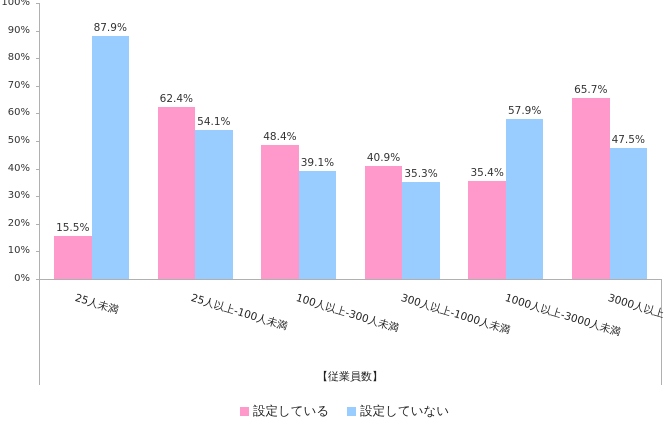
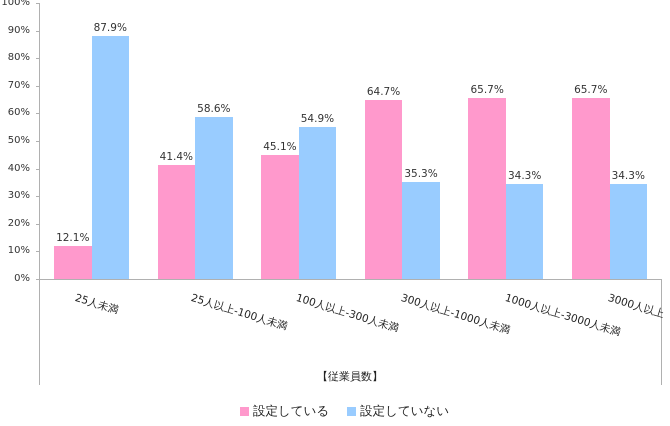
設定している/25人未満: 15.5% -> 12.1%
設定している/25人以上-100人未満: 62.4% -> 41.4%
設定していない/25人以上-100人未満: 54.1% -> 58.6%
設定している/100人以上-300人未満: 48.4% -> 45.1%
設定していない/100人以上-300人未満: 39.1% -> 54.9%
設定している/300人以上-1000人未満: 40.9% -> 64.7%
設定している/1000人以上-3000人未満: 35.4% -> 65.7%
設定していない/1000人以上-3000人未満: 57.9% -> 34.3%
設定していない/3000人以上: 47.5% -> 34.3%
